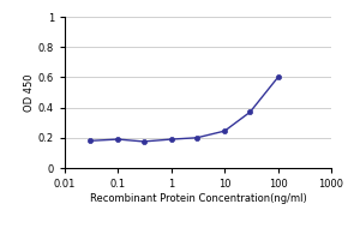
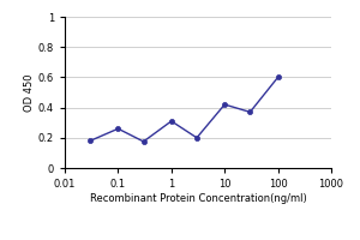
0.1: 0.19 -> 0.26
1: 0.19 -> 0.31
10: 0.24 -> 0.42
